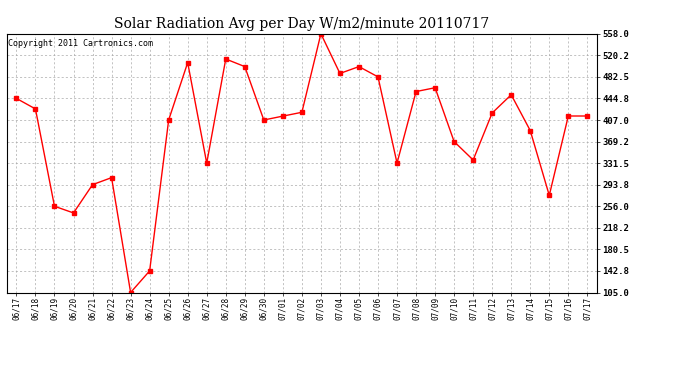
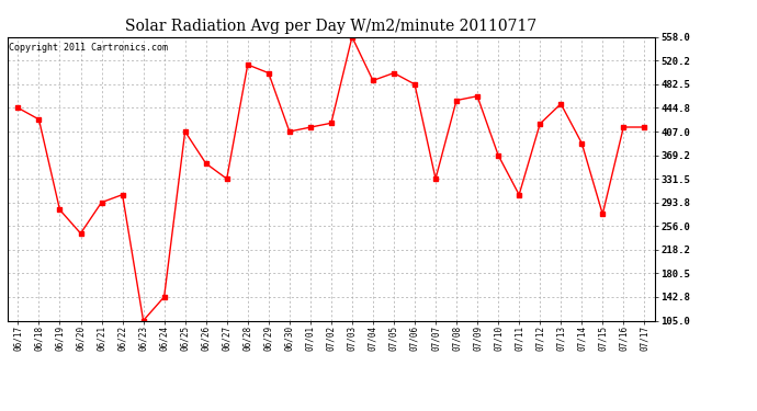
06/19: 256 -> 282
06/26: 508 -> 356
07/11: 337 -> 306
